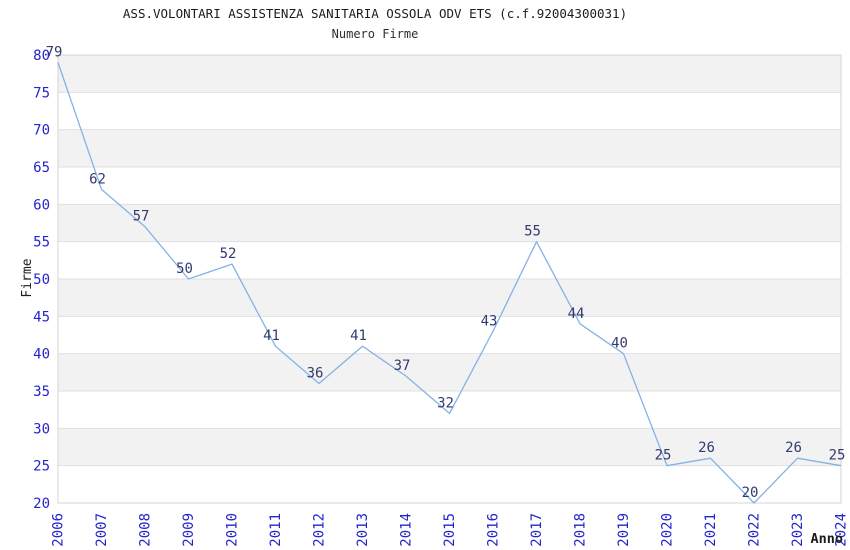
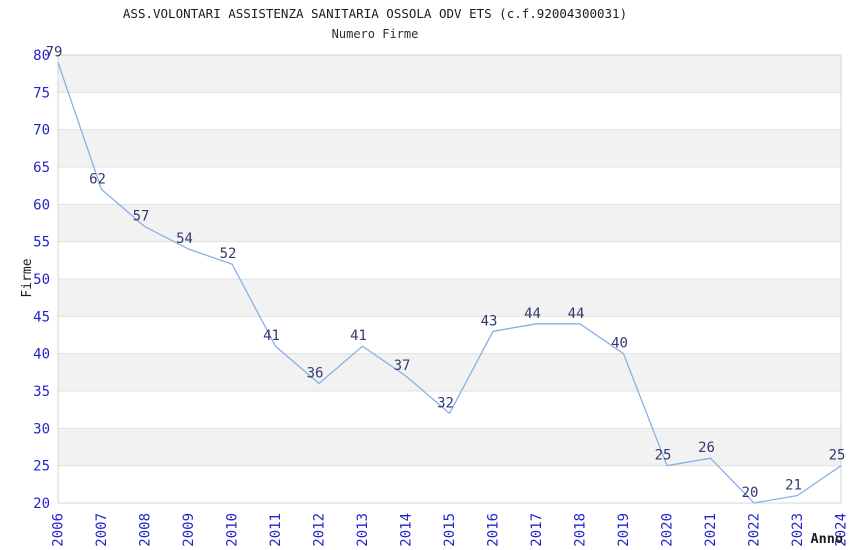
2009: 50 -> 54
2017: 55 -> 44
2023: 26 -> 21
